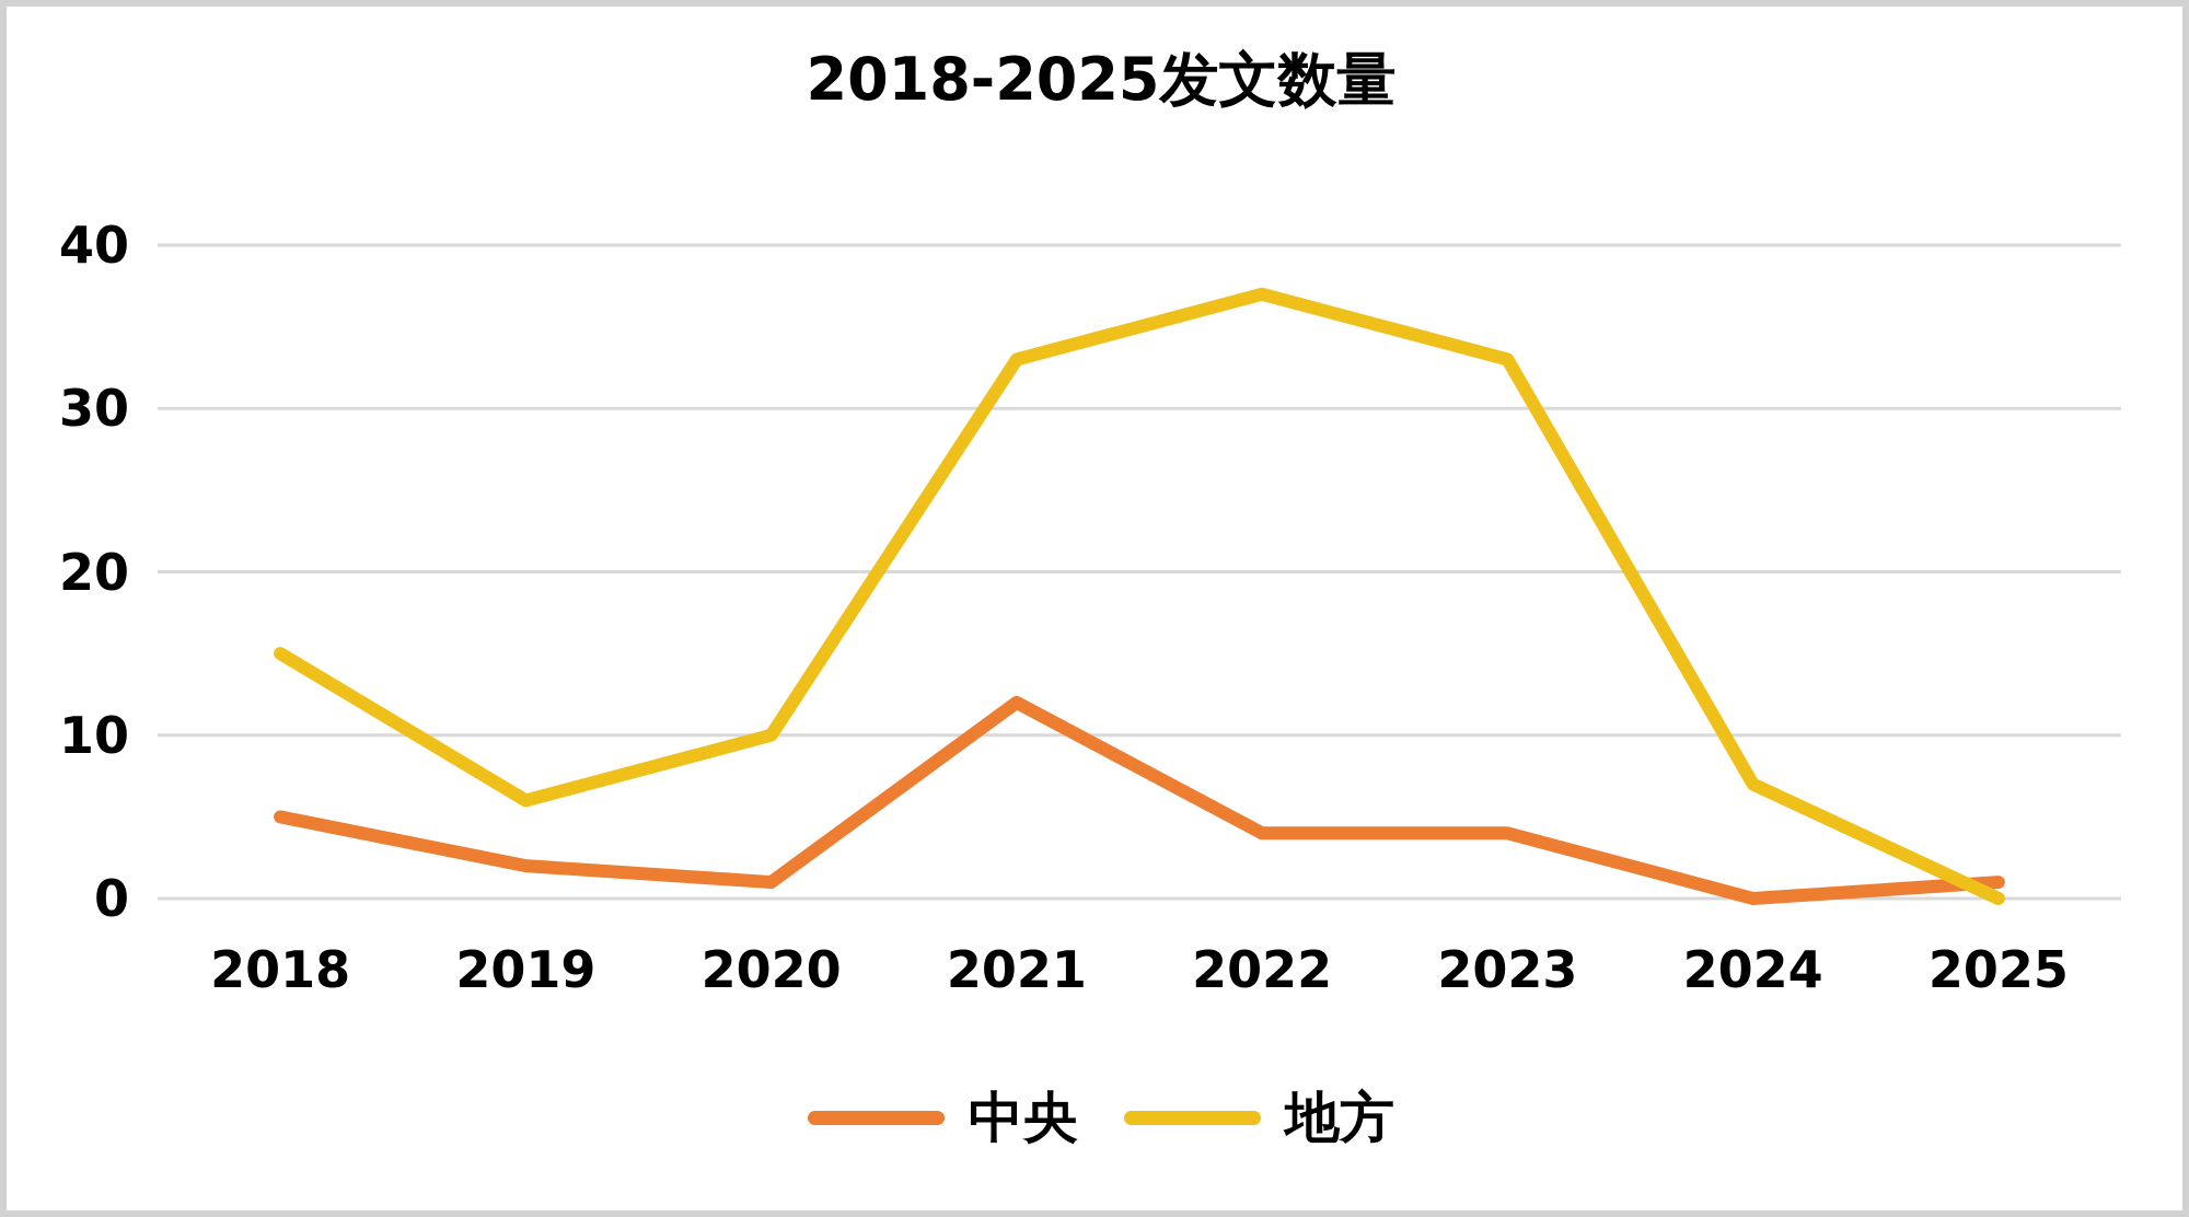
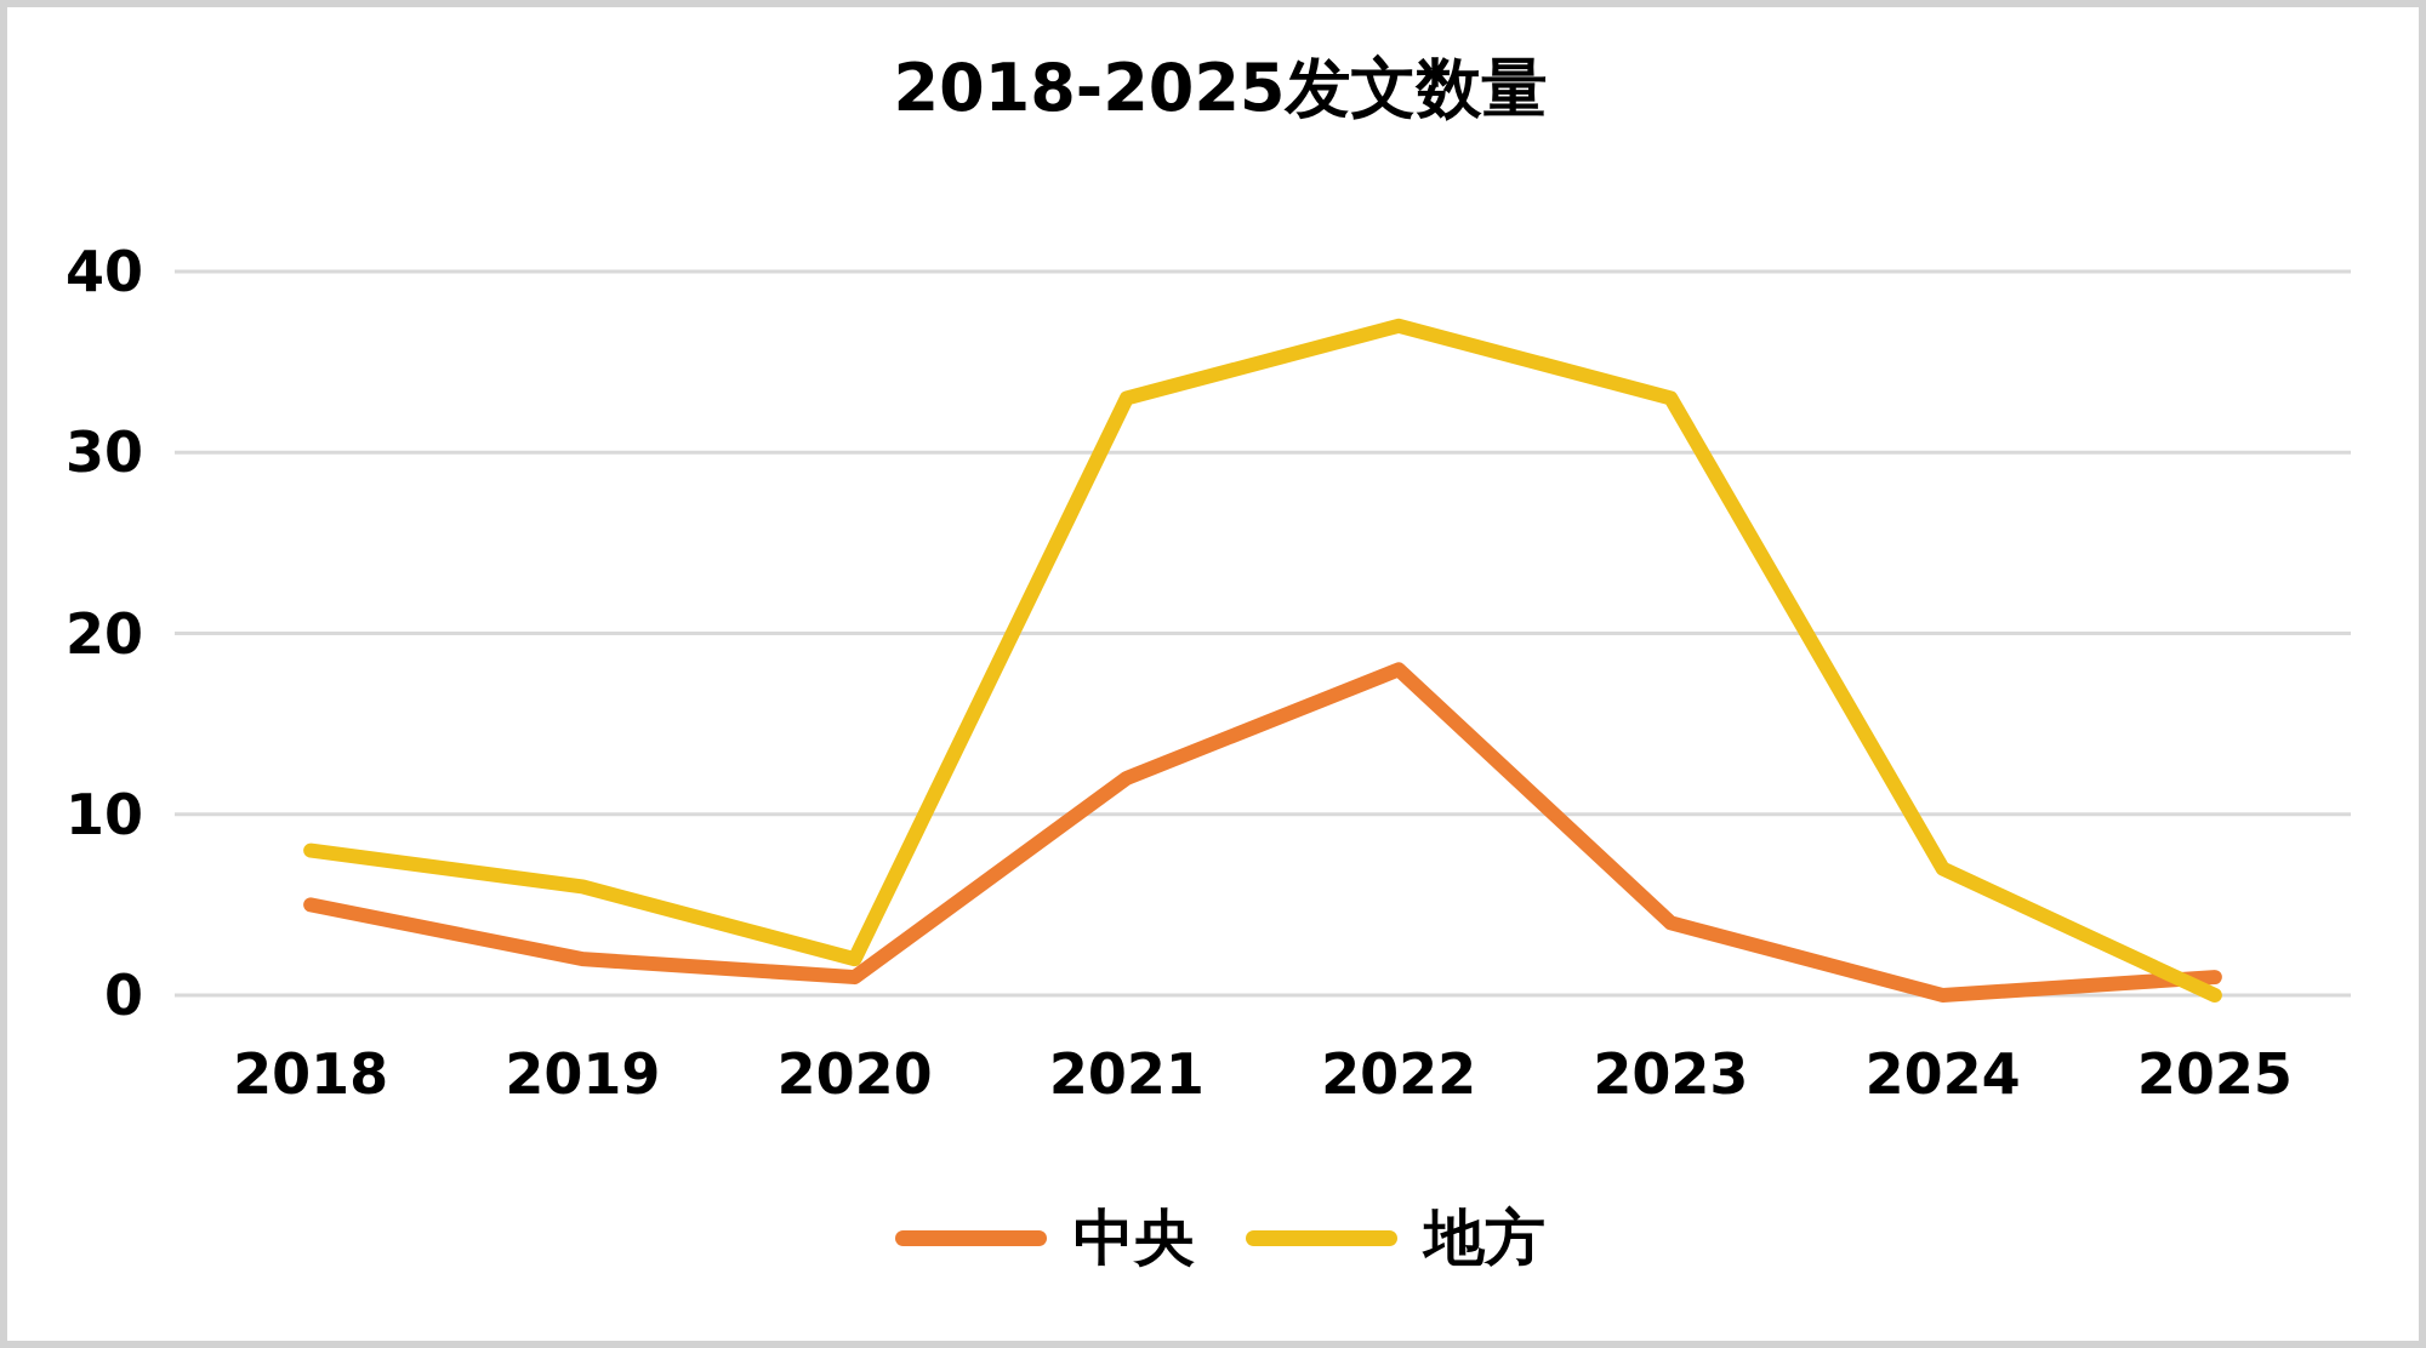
地方/2018: 15 -> 8
地方/2020: 10 -> 2
中央/2022: 4 -> 18
